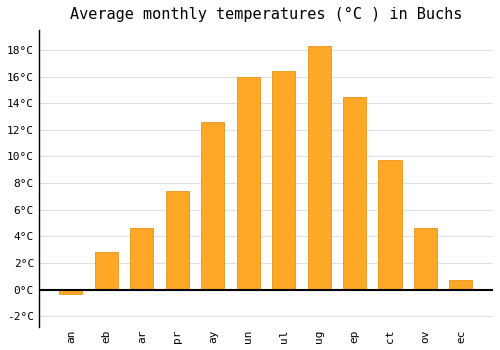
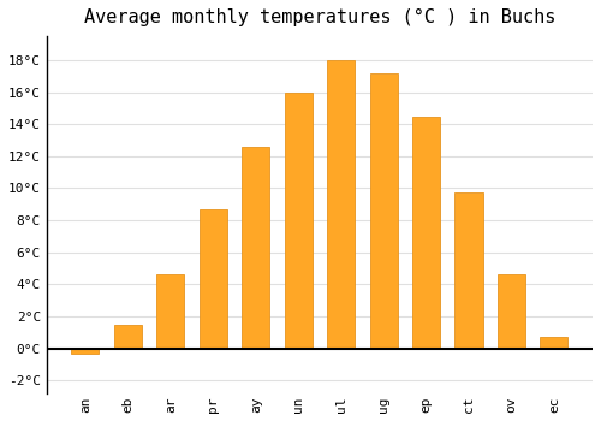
eb: 2.8°C -> 1.5°C
pr: 7.4°C -> 8.7°C
ul: 16.4°C -> 18.0°C
ug: 18.3°C -> 17.2°C
